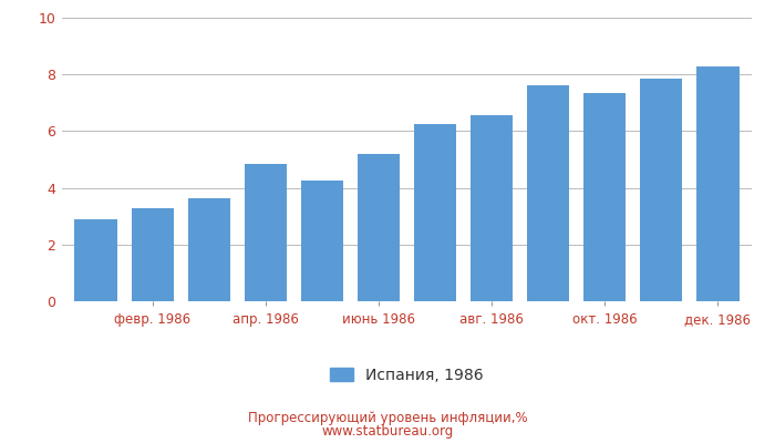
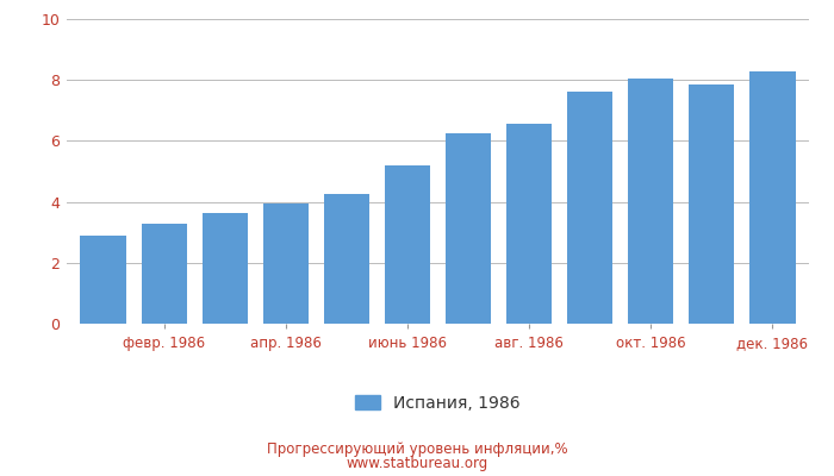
апр. 1986: 4.85 -> 3.95
окт. 1986: 7.35 -> 8.05
